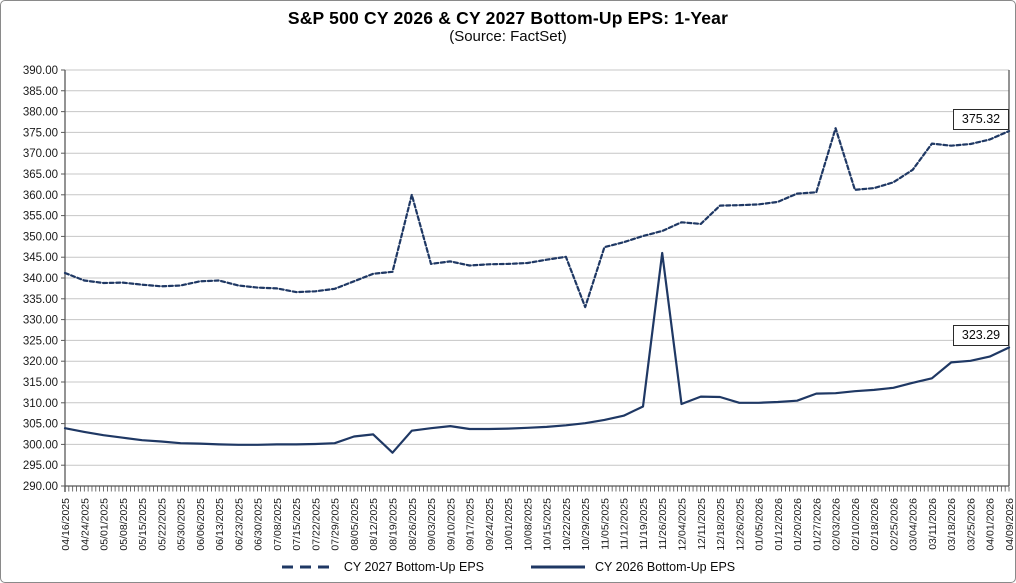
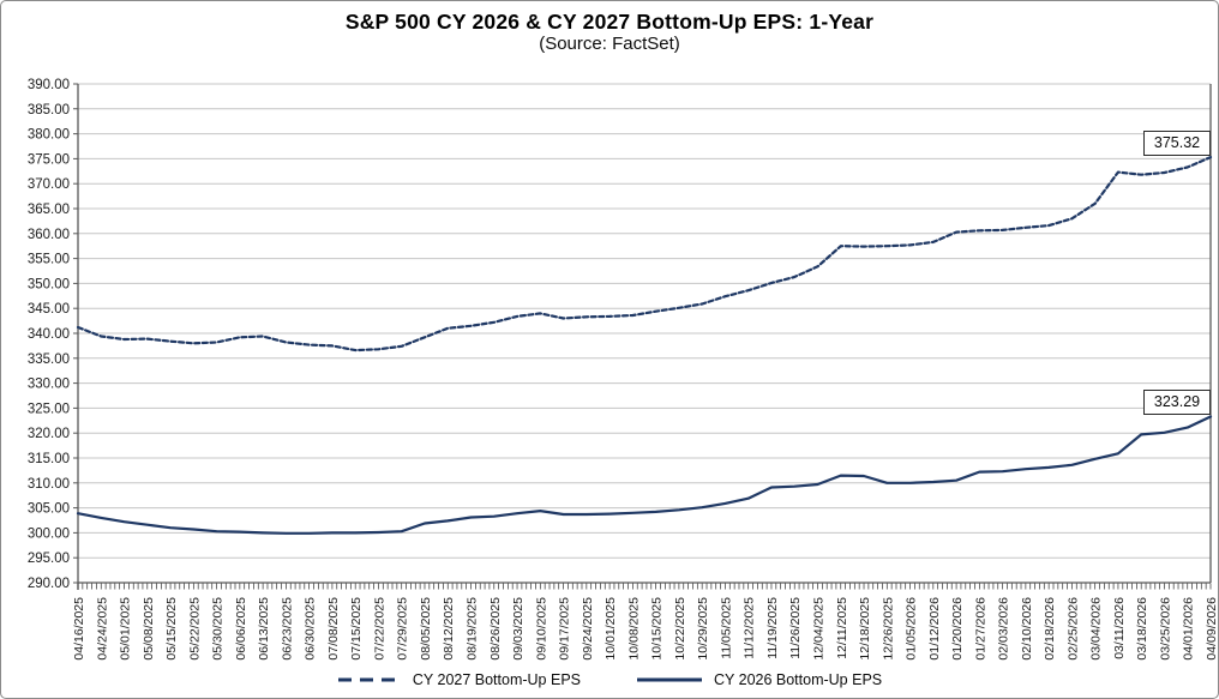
CY 2026 Bottom-Up EPS/08/19/2025: 298 -> 303
CY 2027 Bottom-Up EPS/08/26/2025: 360 -> 342
CY 2027 Bottom-Up EPS/10/29/2025: 333 -> 346
CY 2026 Bottom-Up EPS/11/26/2025: 346 -> 309
CY 2027 Bottom-Up EPS/12/11/2025: 353 -> 358
CY 2027 Bottom-Up EPS/02/03/2026: 376 -> 361
